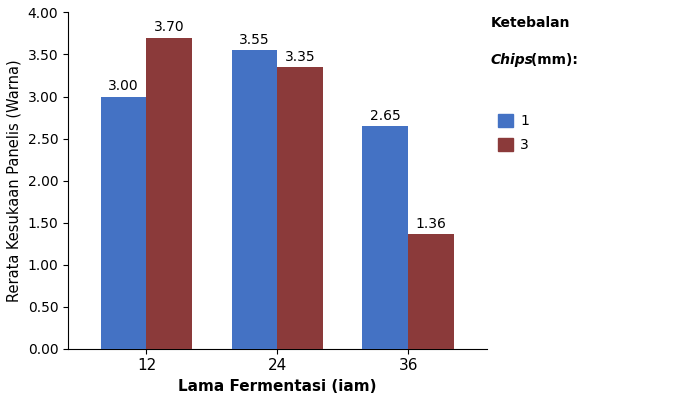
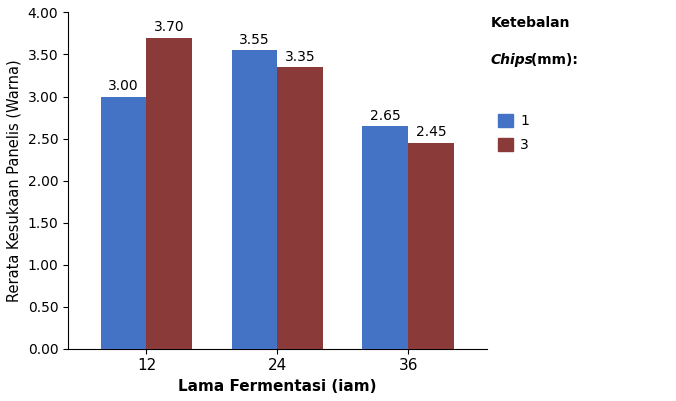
3/36: 1.36 -> 2.45
